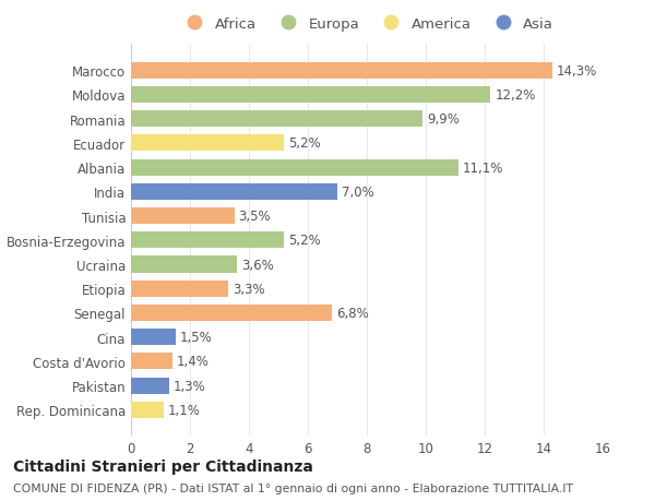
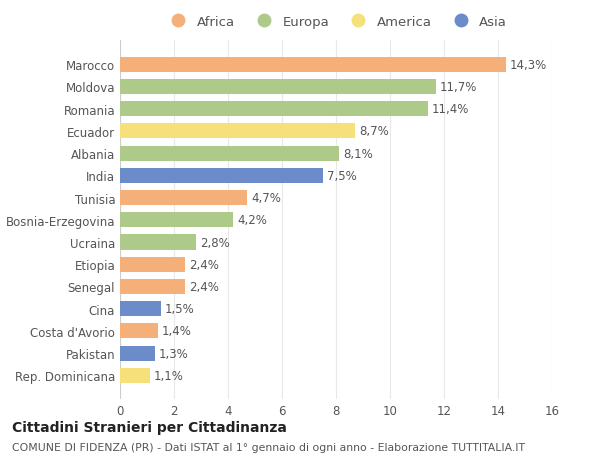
Moldova: 12,2% -> 11,7%
Romania: 9,9% -> 11,4%
Ecuador: 5,2% -> 8,7%
Albania: 11,1% -> 8,1%
India: 7,0% -> 7,5%
Tunisia: 3,5% -> 4,7%
Bosnia-Erzegovina: 5,2% -> 4,2%
Ucraina: 3,6% -> 2,8%
Etiopia: 3,3% -> 2,4%
Senegal: 6,8% -> 2,4%
